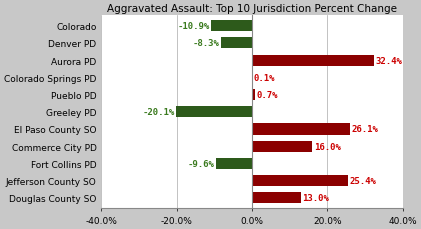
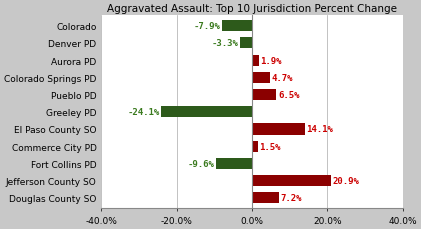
Colorado: -10.9% -> -7.9%
Denver PD: -8.3% -> -3.3%
Aurora PD: 32.4% -> 1.9%
Colorado Springs PD: 0.1% -> 4.7%
Pueblo PD: 0.7% -> 6.5%
Greeley PD: -20.1% -> -24.1%
El Paso County SO: 26.1% -> 14.1%
Commerce City PD: 16.0% -> 1.5%
Jefferson County SO: 25.4% -> 20.9%
Douglas County SO: 13.0% -> 7.2%
